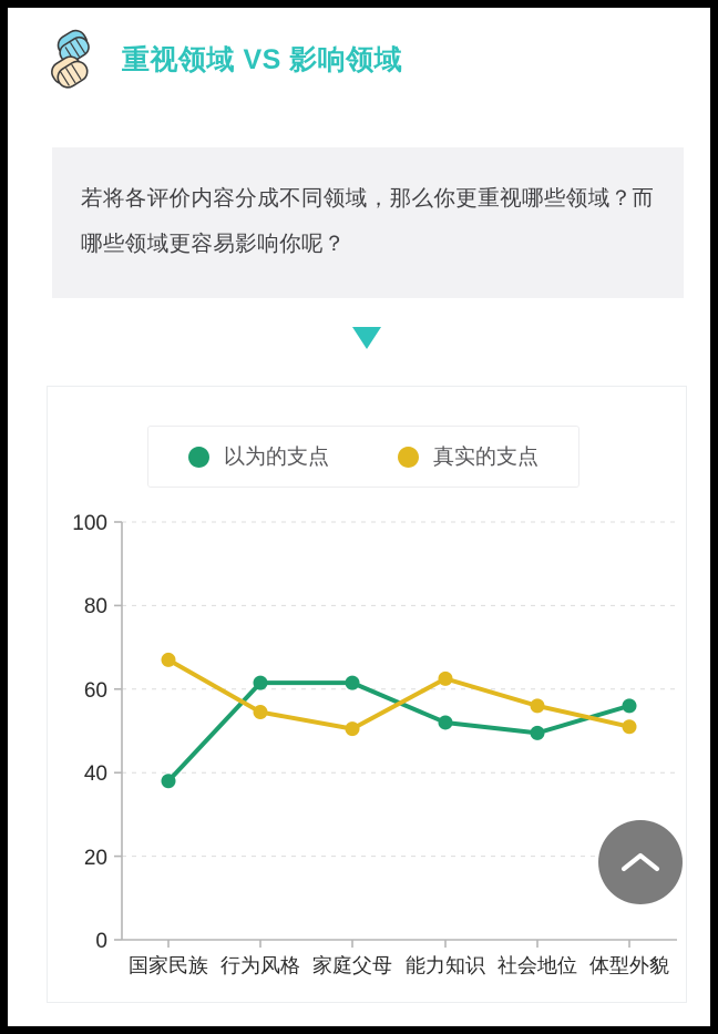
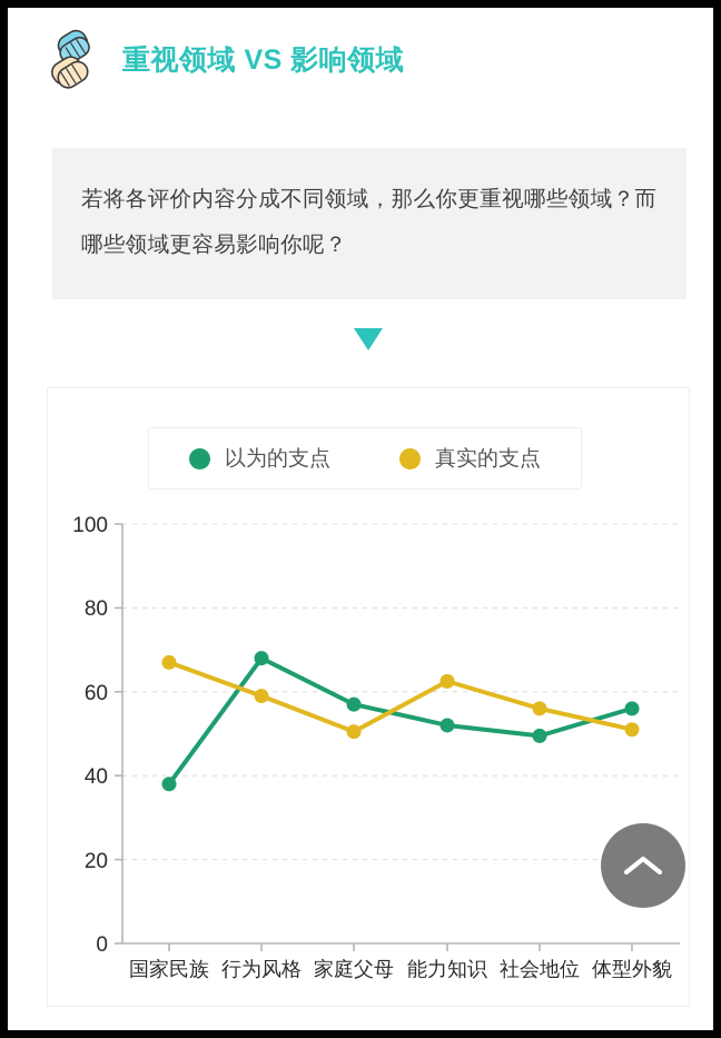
以为的支点/行为风格: 62 -> 68
真实的支点/行为风格: 54 -> 59
以为的支点/家庭父母: 62 -> 57
